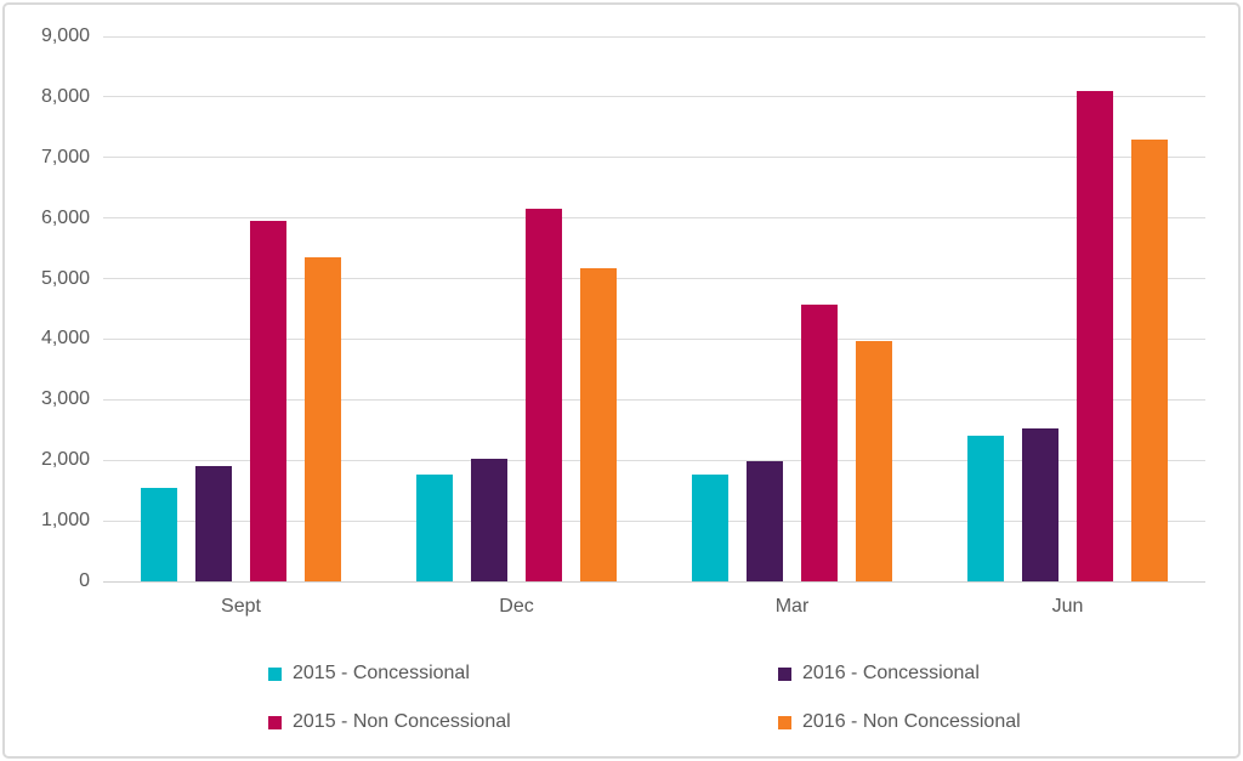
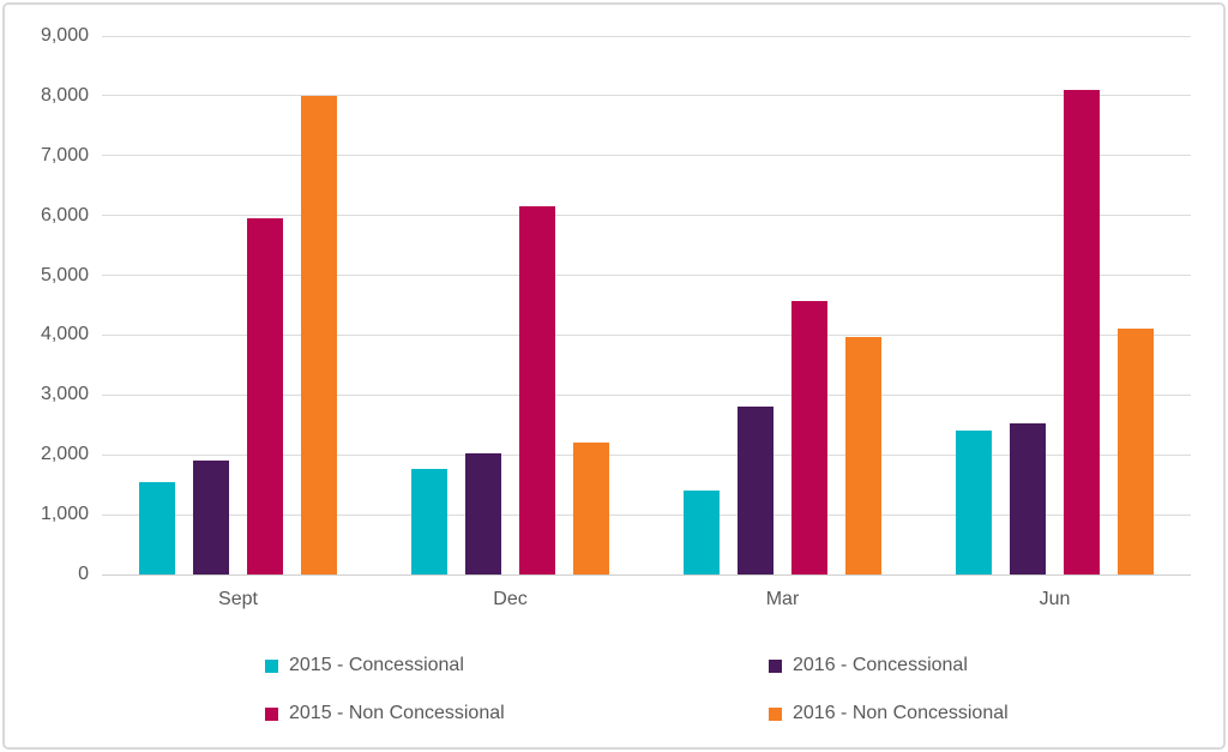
2016 - Non Concessional/Sept: 5400 -> 8000
2016 - Non Concessional/Dec: 5200 -> 2200
2015 - Concessional/Mar: 1800 -> 1400
2016 - Concessional/Mar: 2000 -> 2800
2016 - Non Concessional/Jun: 7300 -> 4100
